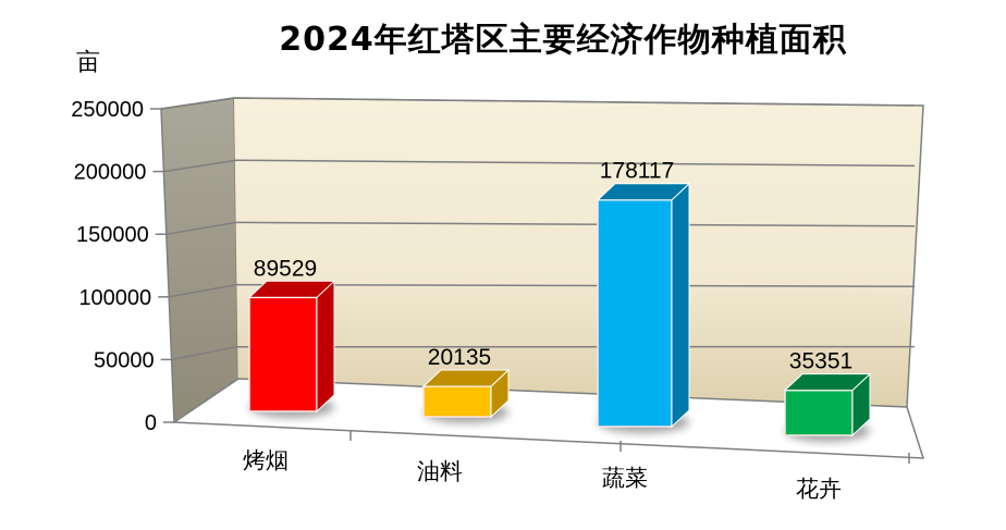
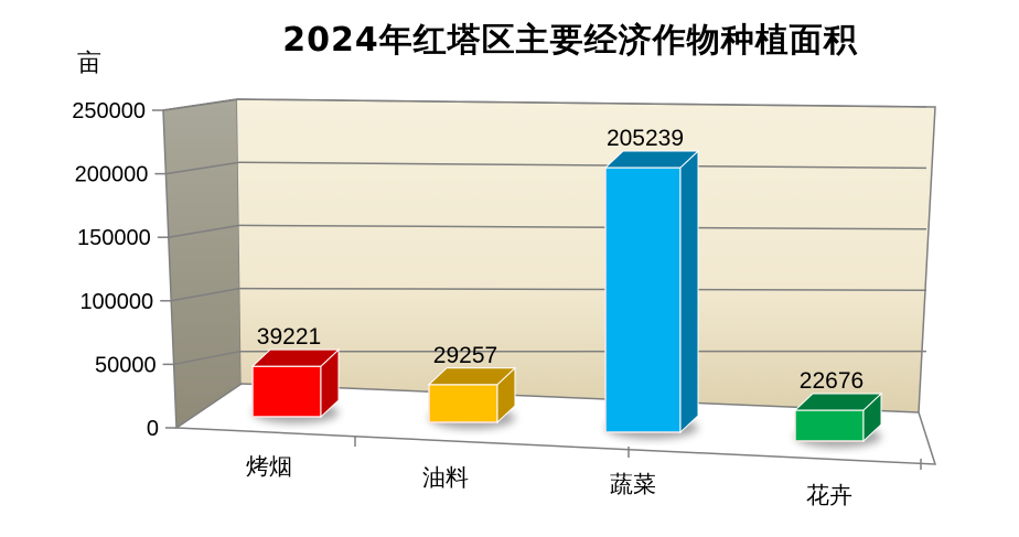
烤烟: 89529 -> 39221
油料: 20135 -> 29257
蔬菜: 178117 -> 205239
花卉: 35351 -> 22676
